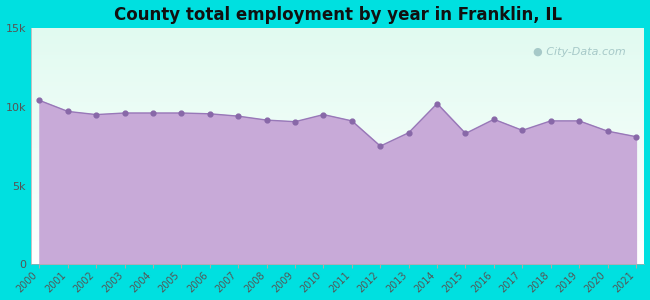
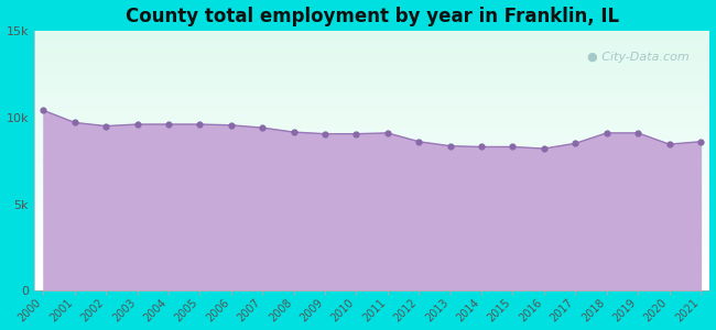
2010: 9.5k -> 9.0k
2012: 7.5k -> 8.6k
2014: 10.2k -> 8.3k
2016: 9.2k -> 8.2k
2021: 8.1k -> 8.6k
